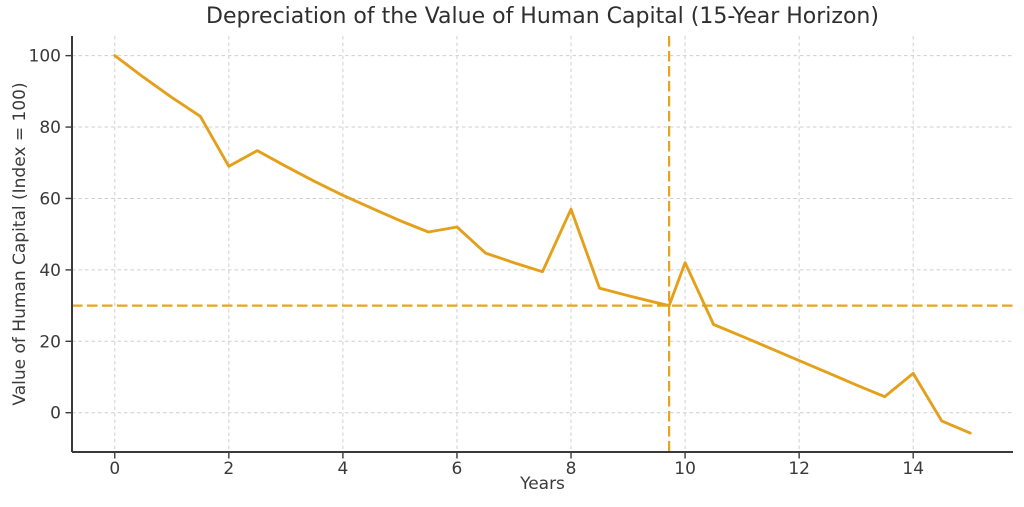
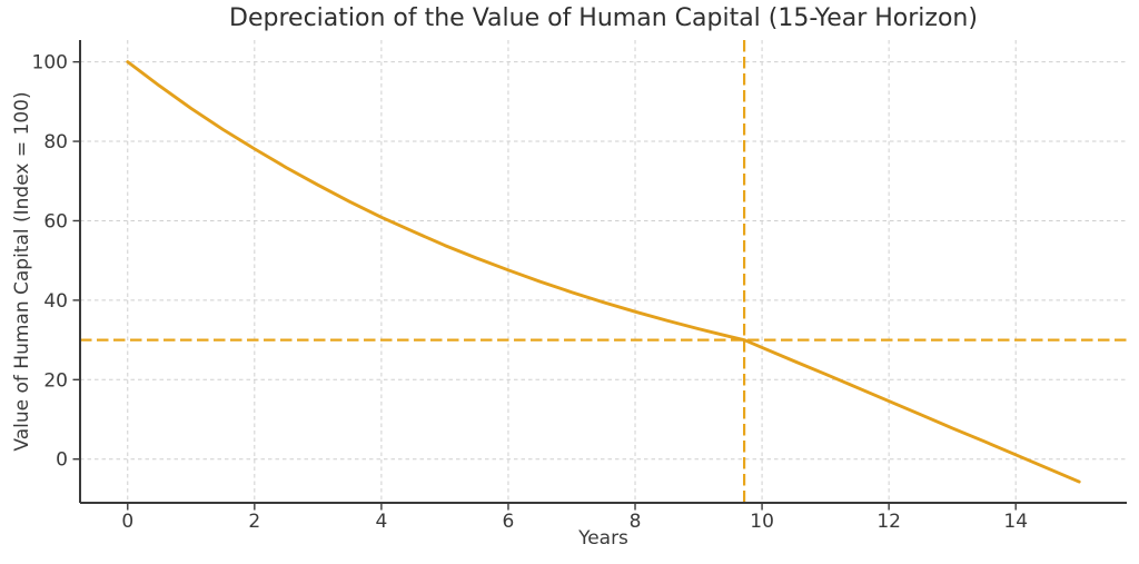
2: 69 -> 78
6: 52 -> 48
8: 57 -> 37
10: 42 -> 28
14: 11 -> 1
